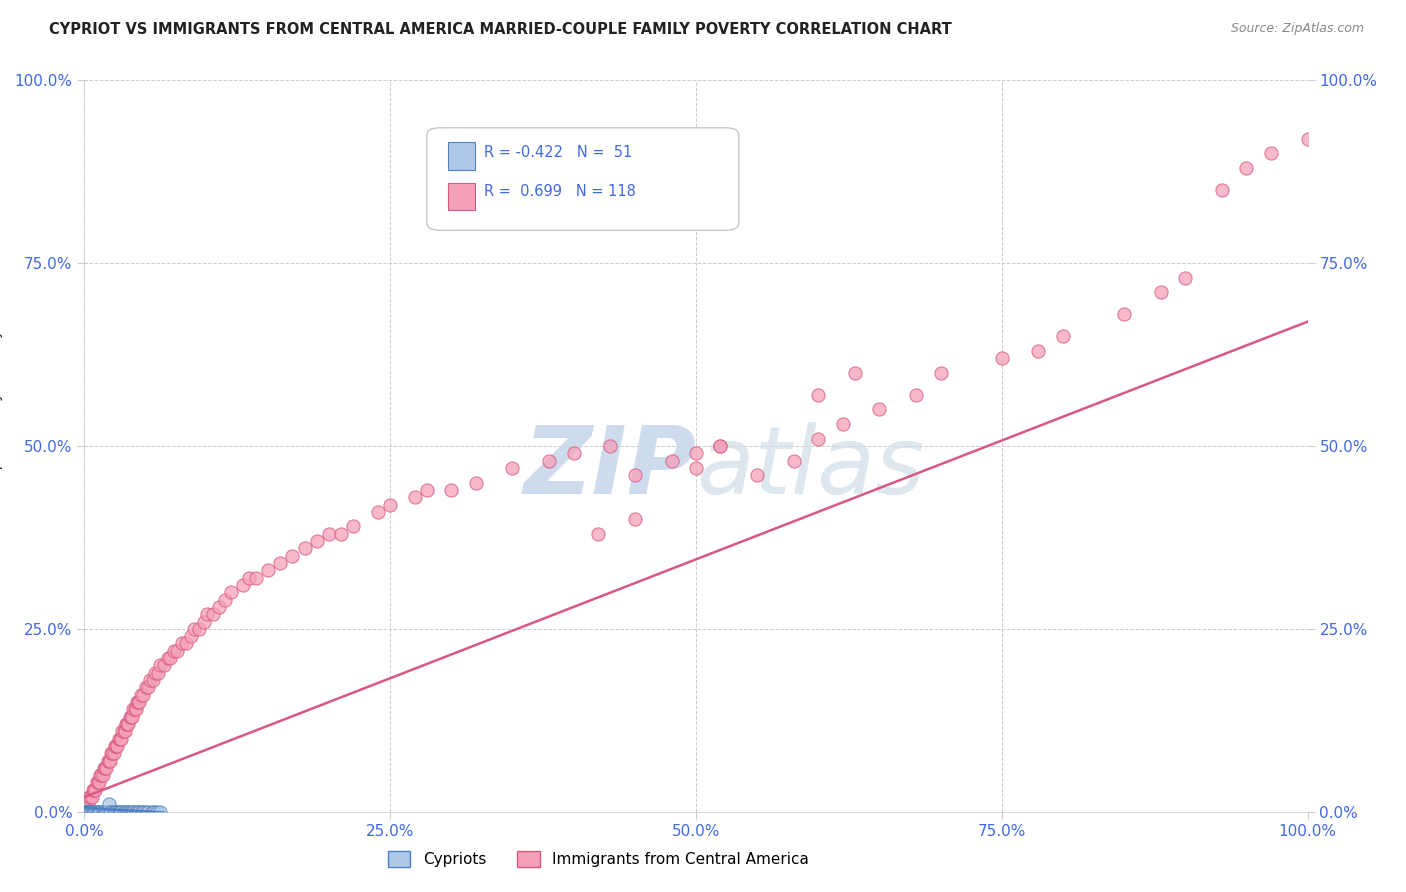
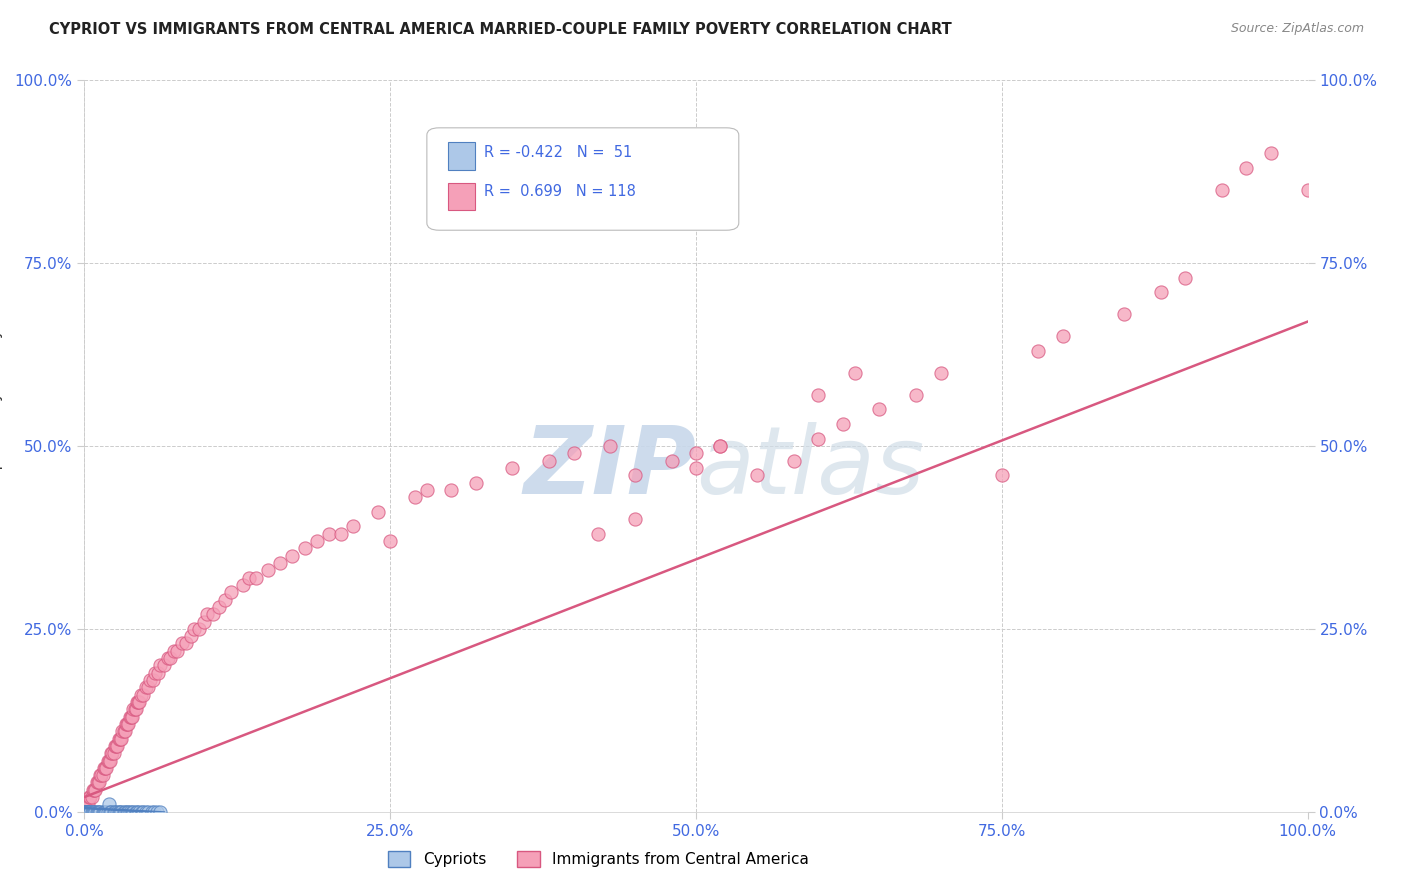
Immigrants from Central America/25.0%: 42% -> 37%
Immigrants from Central America/75.0%: 62% -> 46%
Immigrants from Central America/100.0%: 92% -> 85%
